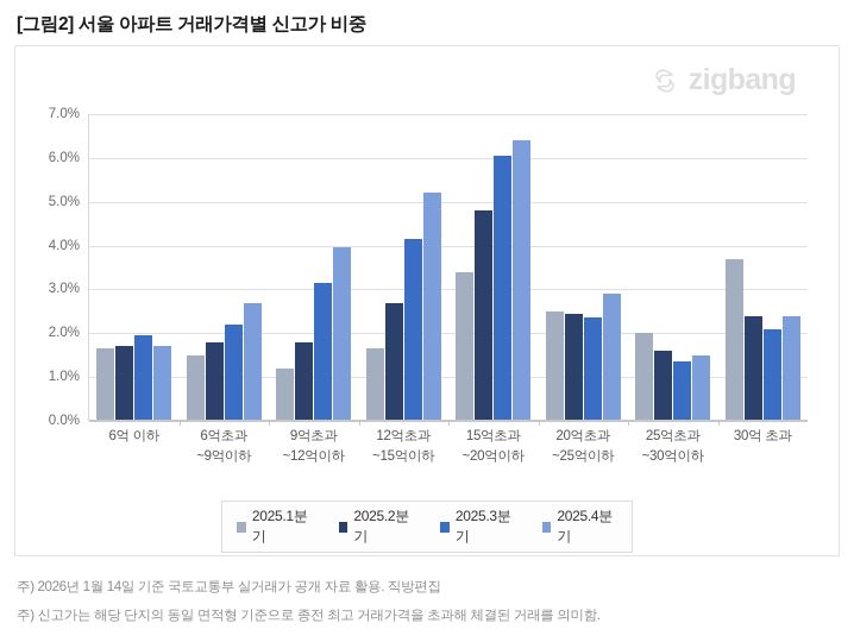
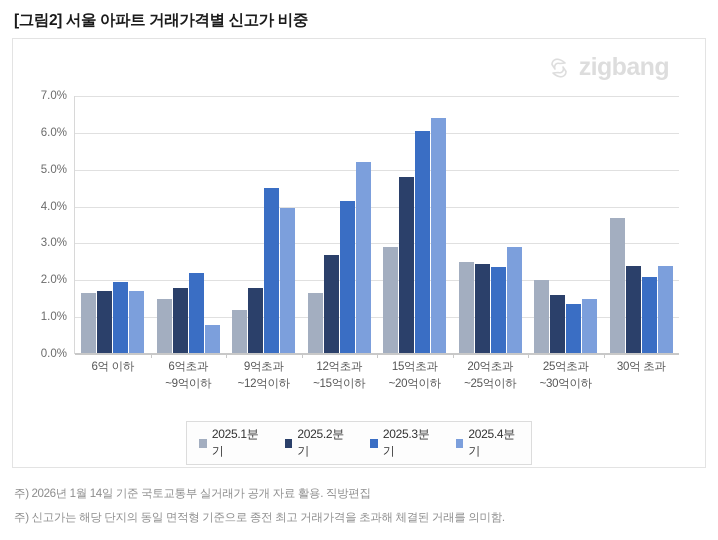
2025.4분기/6억초과 ~9억이하: 2.7% -> 0.8%
2025.3분기/9억초과 ~12억이하: 3.1% -> 4.5%
2025.1분기/15억초과 ~20억이하: 3.4% -> 2.9%
